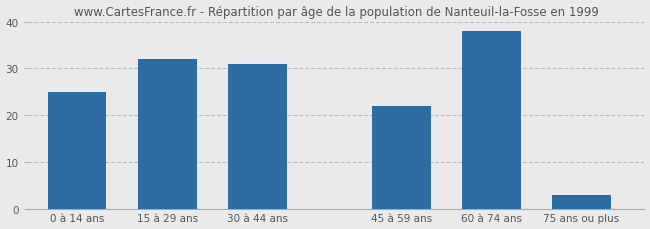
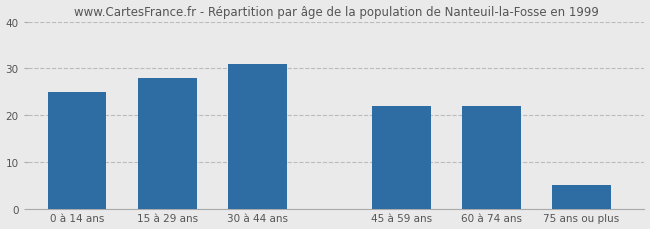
15 à 29 ans: 32 -> 28
60 à 74 ans: 38 -> 22
75 ans ou plus: 3 -> 5
